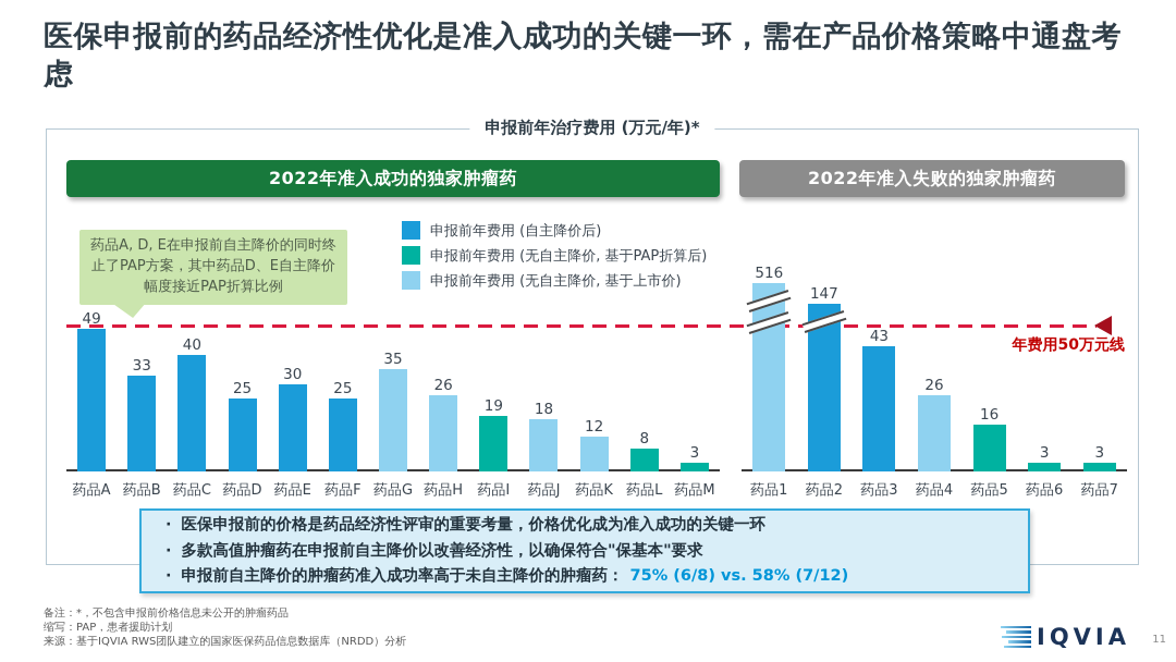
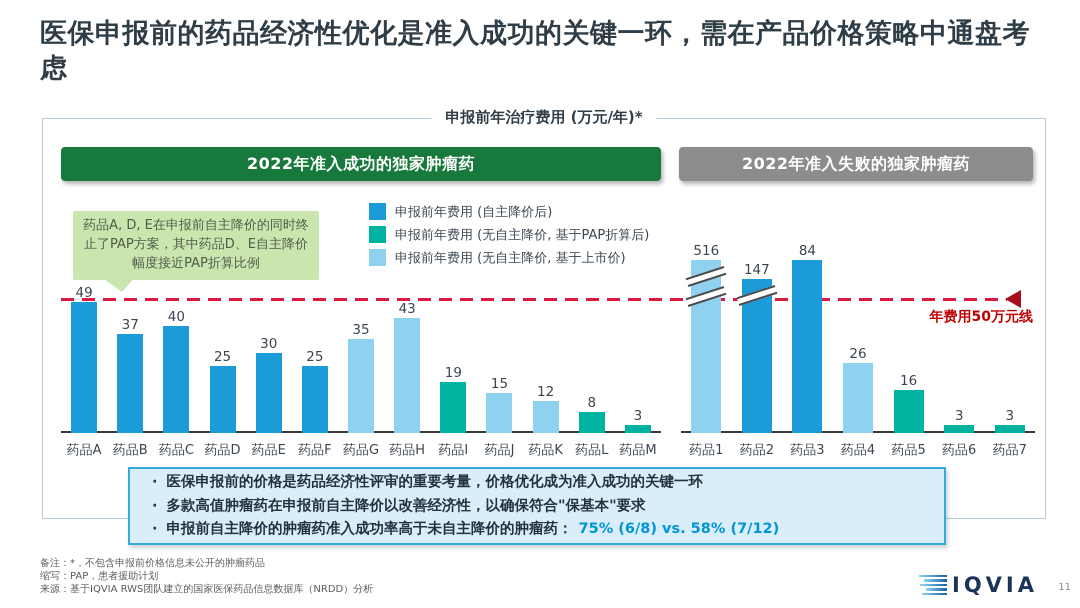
2022年准入成功的独家肿瘤药/药品B: 33 -> 37
2022年准入成功的独家肿瘤药/药品H: 26 -> 43
2022年准入成功的独家肿瘤药/药品J: 18 -> 15
2022年准入失败的独家肿瘤药/药品3: 43 -> 84
